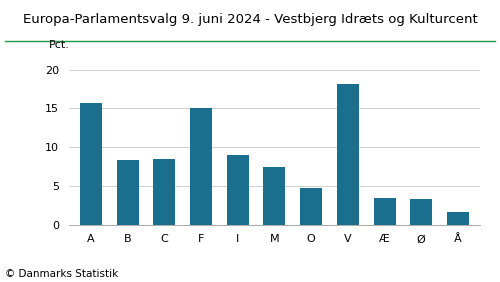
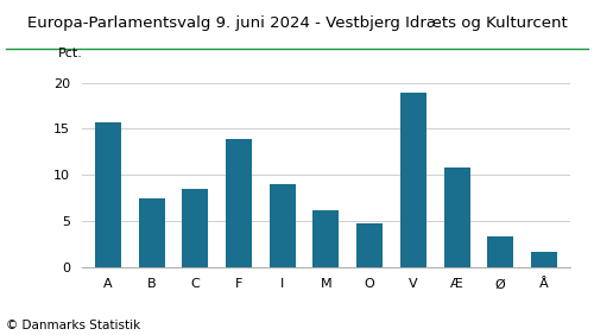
B: 8.4 -> 7.4
F: 15.0 -> 13.9
M: 7.4 -> 6.2
V: 18.2 -> 18.9
Æ: 3.4 -> 10.8
